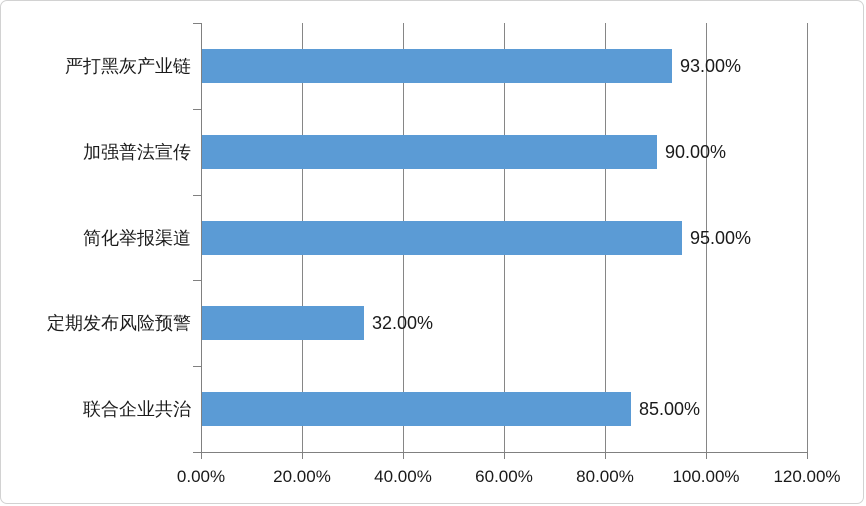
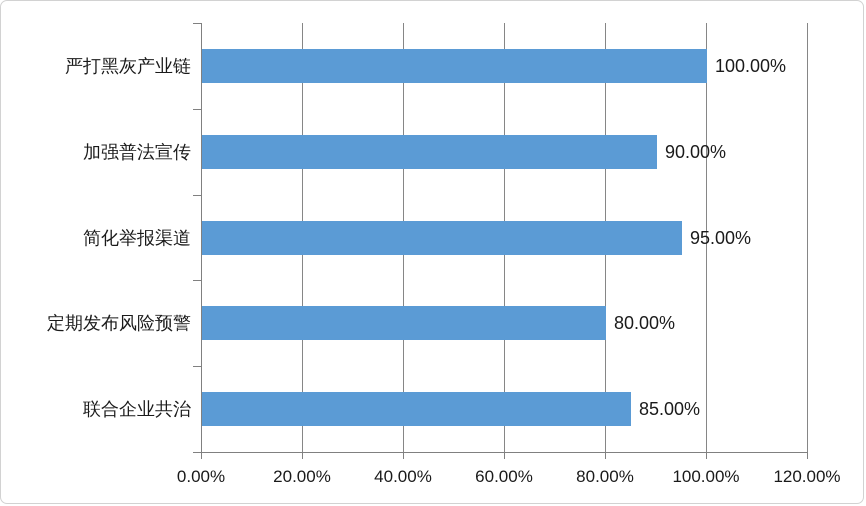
严打黑灰产业链: 93.00% -> 100.00%
定期发布风险预警: 32.00% -> 80.00%
